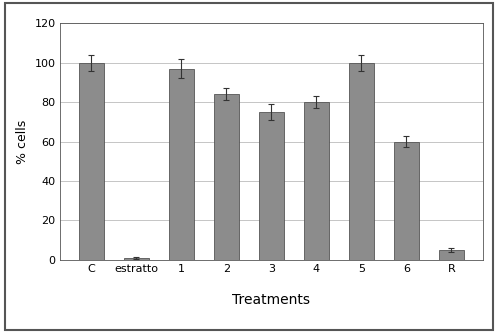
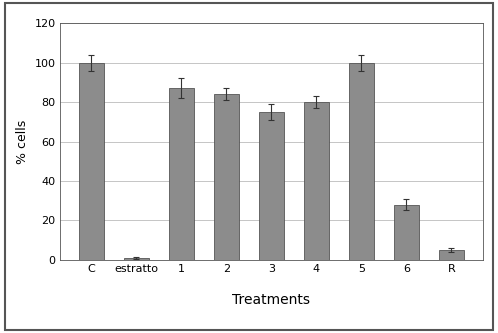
1: 97 -> 87
6: 60 -> 28
